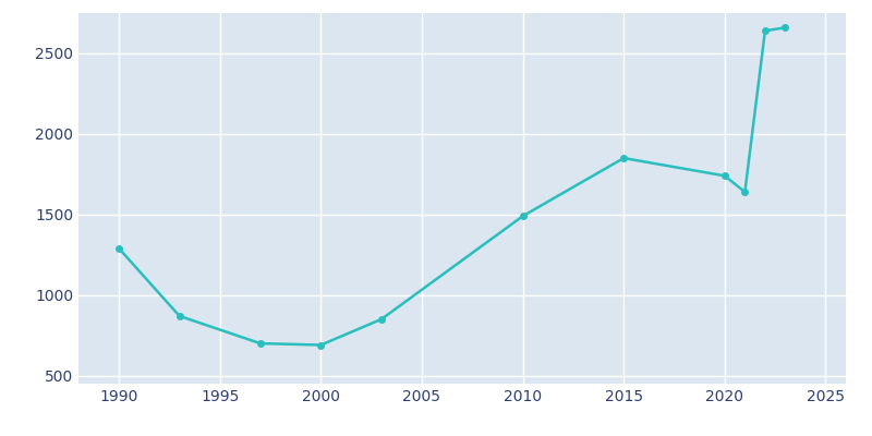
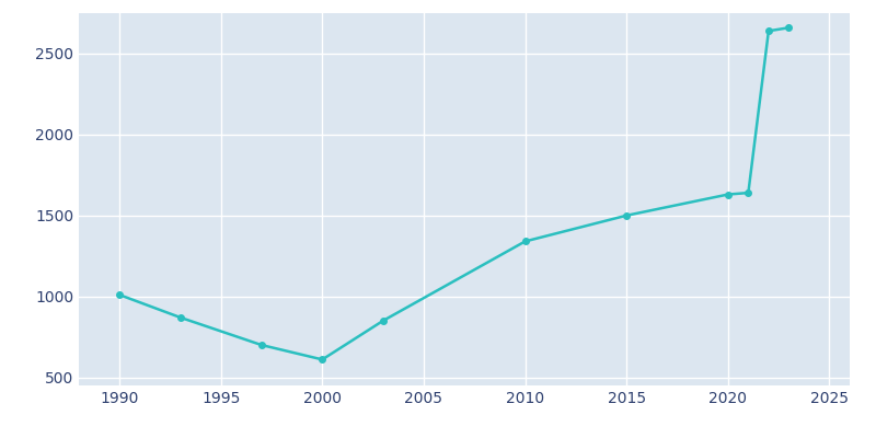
1990: 1290 -> 1010
2000: 690 -> 610
2010: 1490 -> 1340
2015: 1850 -> 1500
2020: 1740 -> 1630
